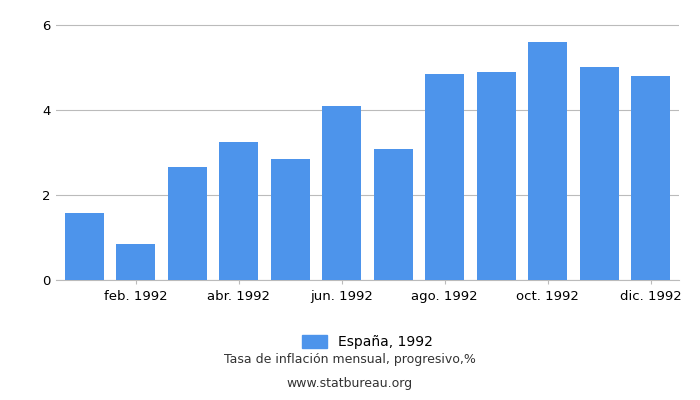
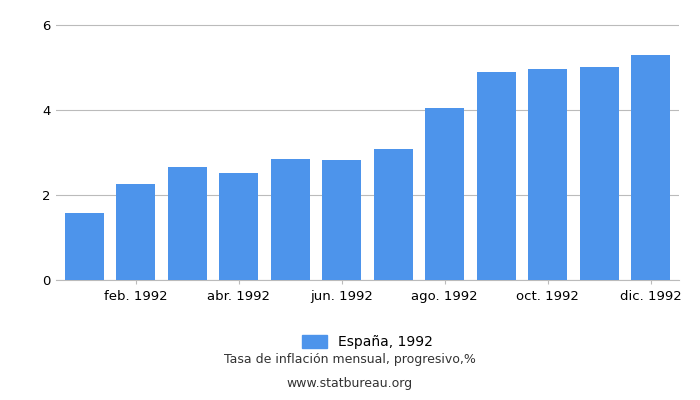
feb. 1992: 0.85 -> 2.25
abr. 1992: 3.25 -> 2.52
jun. 1992: 4.10 -> 2.82
ago. 1992: 4.85 -> 4.05
oct. 1992: 5.60 -> 4.97
dic. 1992: 4.80 -> 5.30
